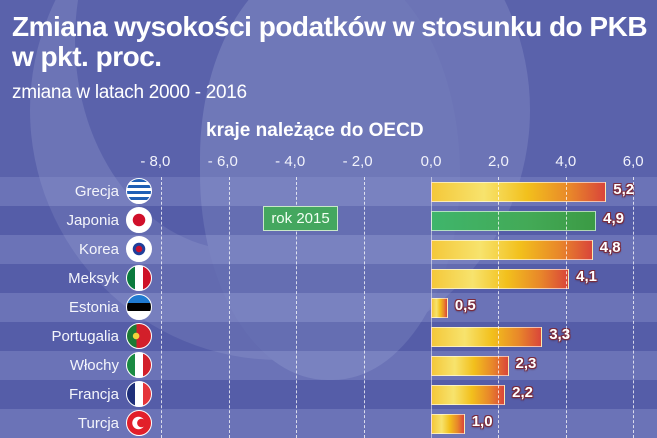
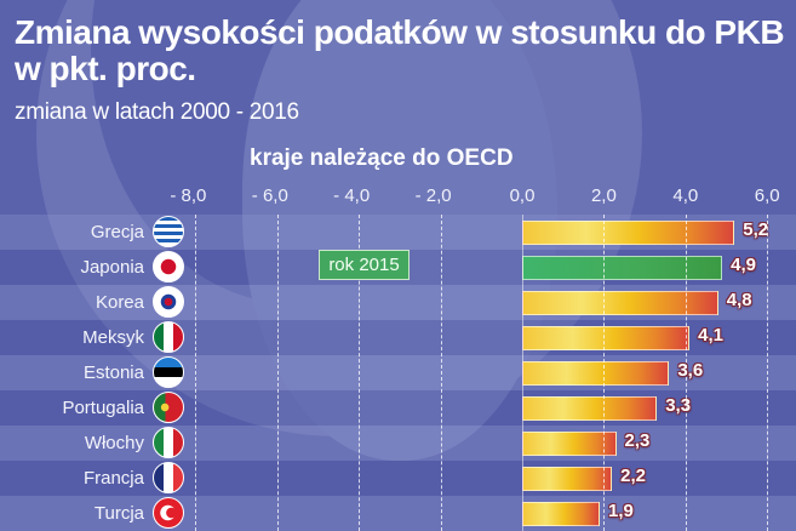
Estonia: 0,5 -> 3,6
Turcja: 1,0 -> 1,9
